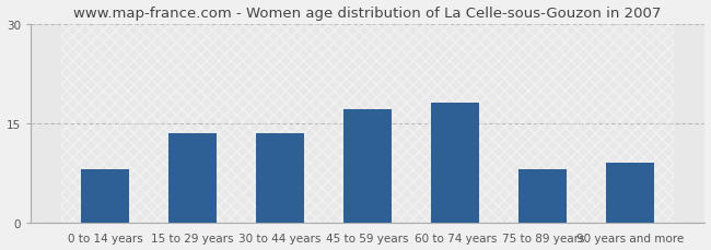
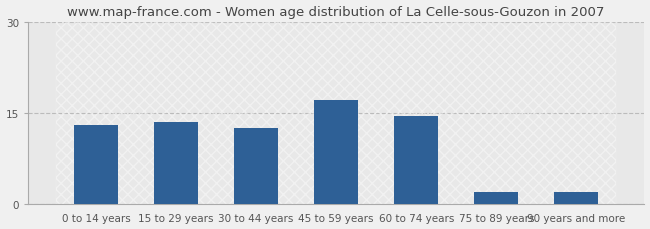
0 to 14 years: 8.0 -> 13.0
30 to 44 years: 13.4 -> 12.5
60 to 74 years: 18.0 -> 14.5
75 to 89 years: 8.0 -> 2.0
90 years and more: 9.0 -> 2.0
